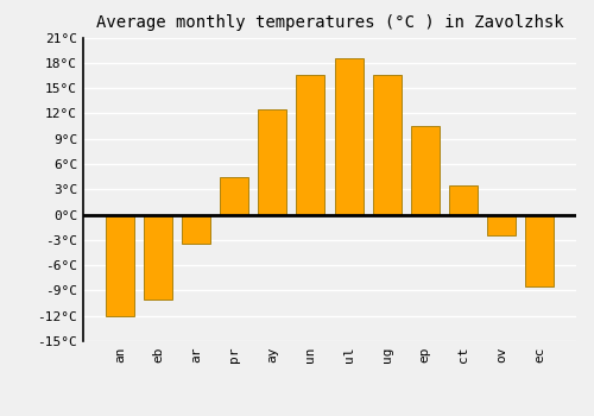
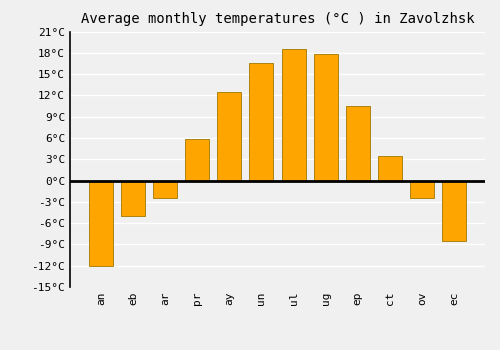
eb: -10.0°C -> -5.0°C
ar: -3.5°C -> -2.4°C
pr: 4.5°C -> 5.8°C
ug: 16.5°C -> 17.8°C
